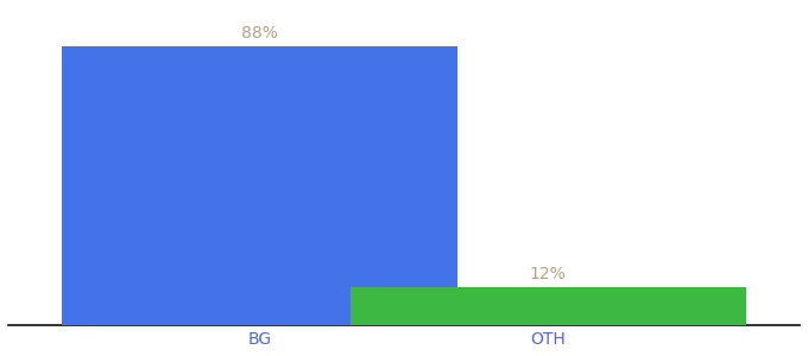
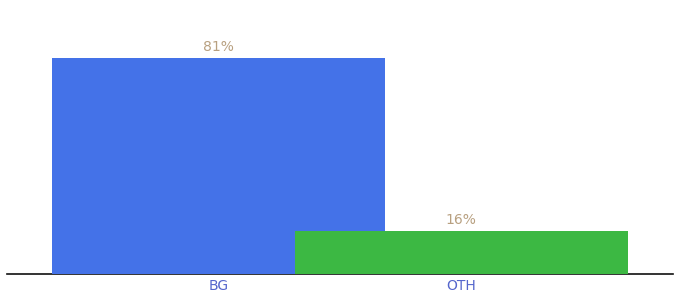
BG: 88% -> 81%
OTH: 12% -> 16%
